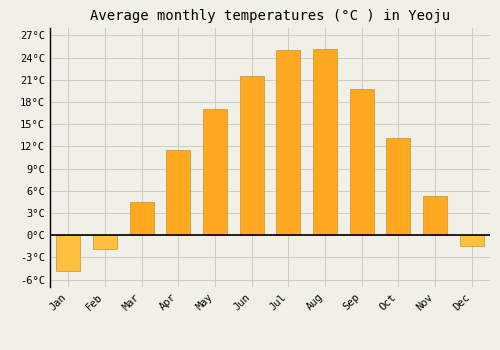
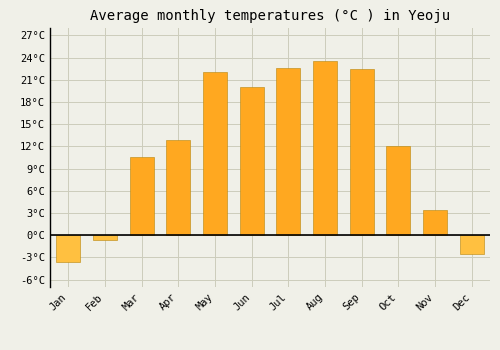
Jan: -4.8°C -> -3.6°C
Feb: -1.8°C -> -0.6°C
Mar: 4.5°C -> 10.6°C
Apr: 11.5°C -> 12.8°C
May: 17.0°C -> 22.0°C
Jun: 21.5°C -> 20.0°C
Jul: 25.0°C -> 22.6°C
Aug: 25.2°C -> 23.6°C
Sep: 19.7°C -> 22.4°C
Oct: 13.2°C -> 12.0°C
Nov: 5.3°C -> 3.4°C
Dec: -1.5°C -> -2.6°C
